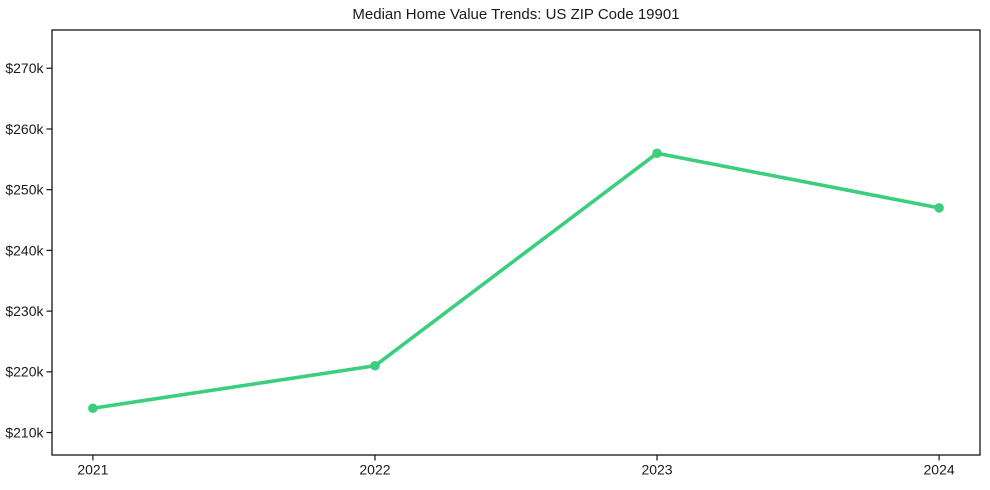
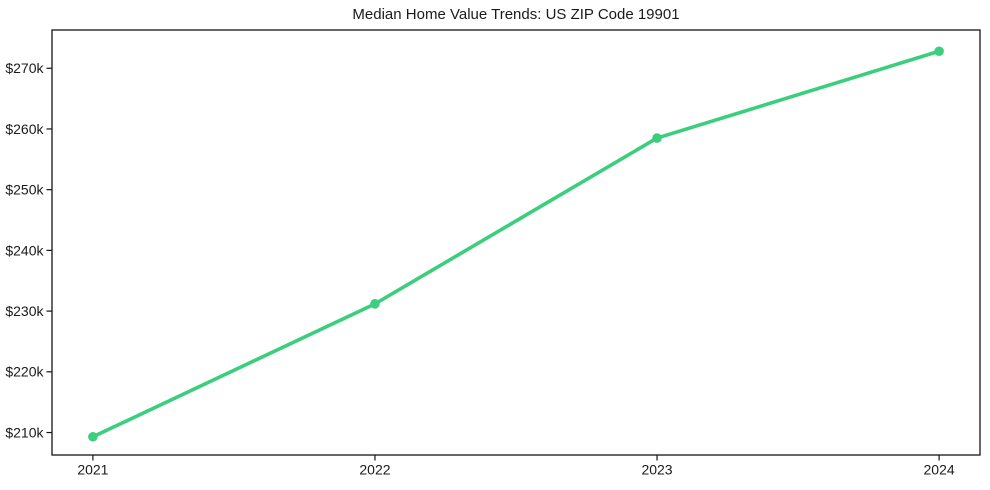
2021: $214k -> $209k
2022: $221k -> $231k
2023: $256k -> $258k
2024: $247k -> $273k
